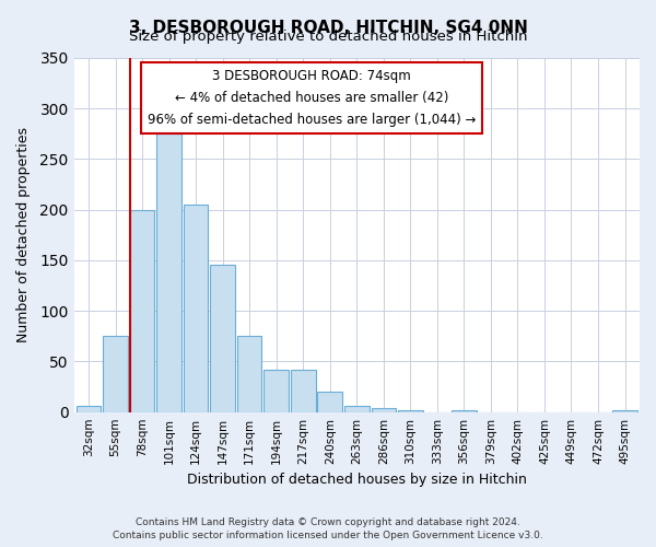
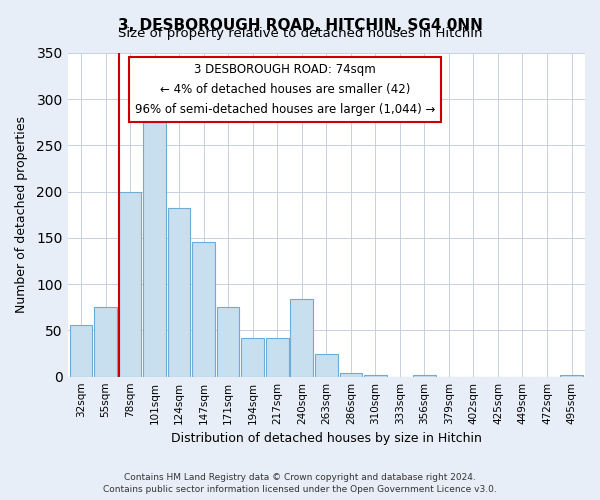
32sqm: 6 -> 56
124sqm: 205 -> 182
240sqm: 20 -> 84
263sqm: 6 -> 24
